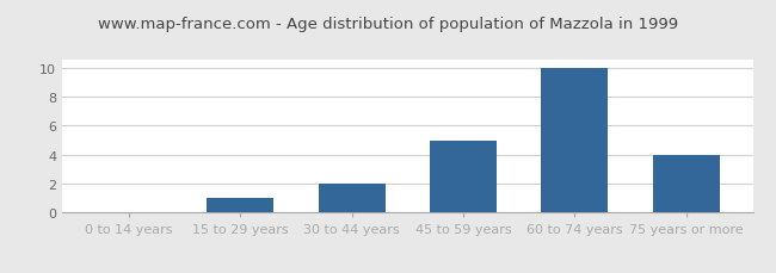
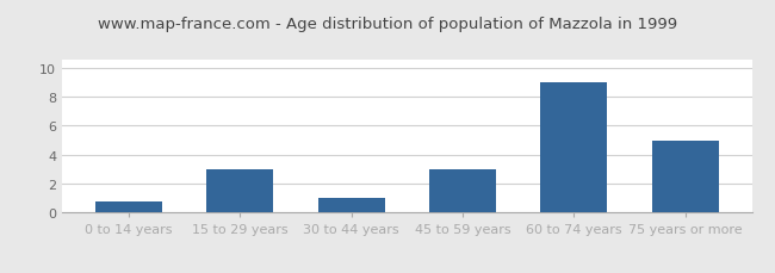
0 to 14 years: 0.1 -> 0.8
15 to 29 years: 1.0 -> 3.0
30 to 44 years: 2.0 -> 1.0
45 to 59 years: 5.0 -> 3.0
60 to 74 years: 10.0 -> 9.0
75 years or more: 4.0 -> 5.0
